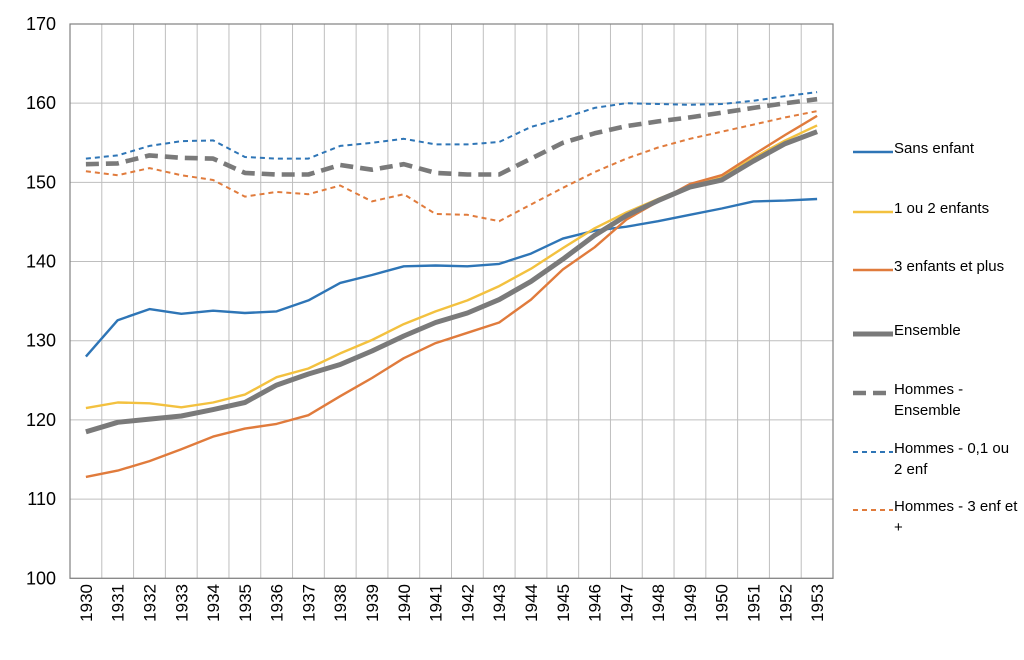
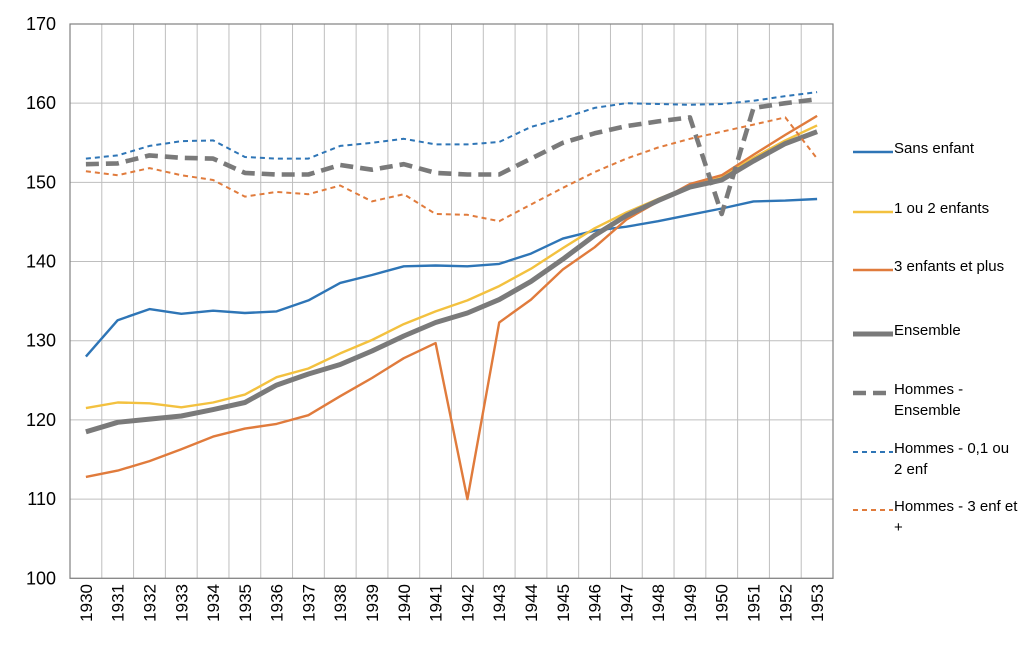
3 enfants et plus/1942: 131 -> 110
Hommes - Ensemble/1950: 159 -> 146
Hommes - 3 enf et +/1953: 159 -> 153
